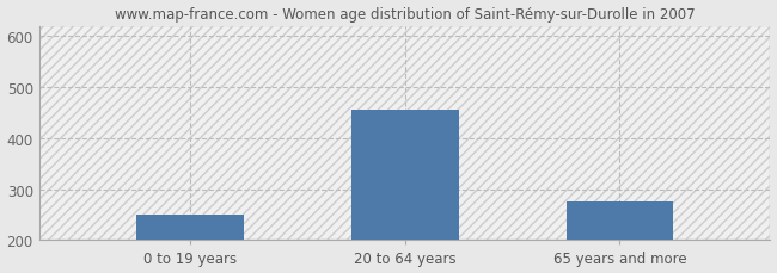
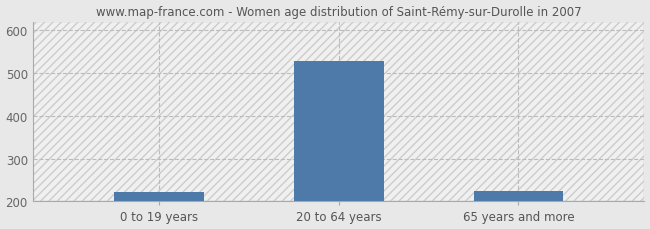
0 to 19 years: 250 -> 222
20 to 64 years: 455 -> 527
65 years and more: 275 -> 225
